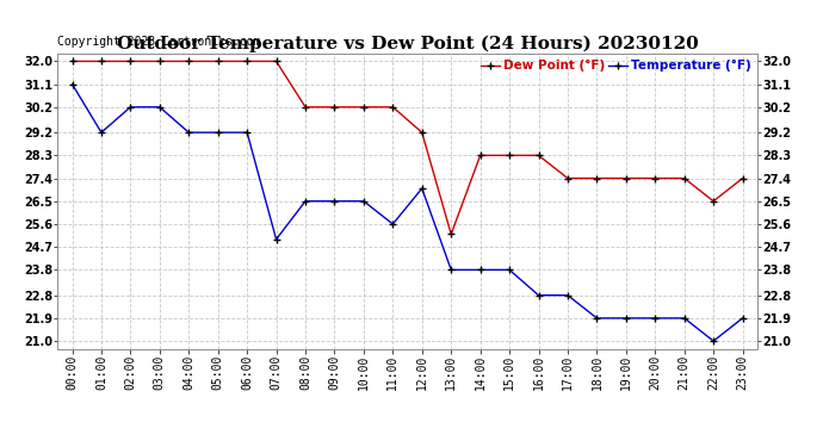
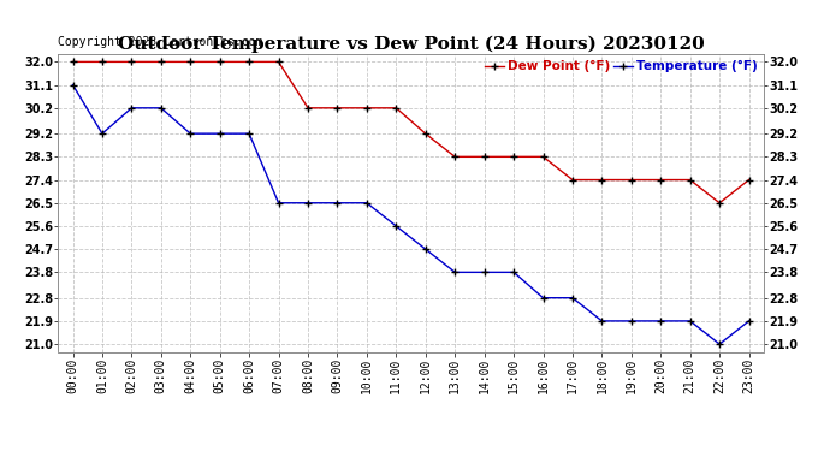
Temperature (°F)/07:00: 25.0 -> 26.5
Temperature (°F)/12:00: 27.0 -> 24.7
Dew Point (°F)/13:00: 25.2 -> 28.3
